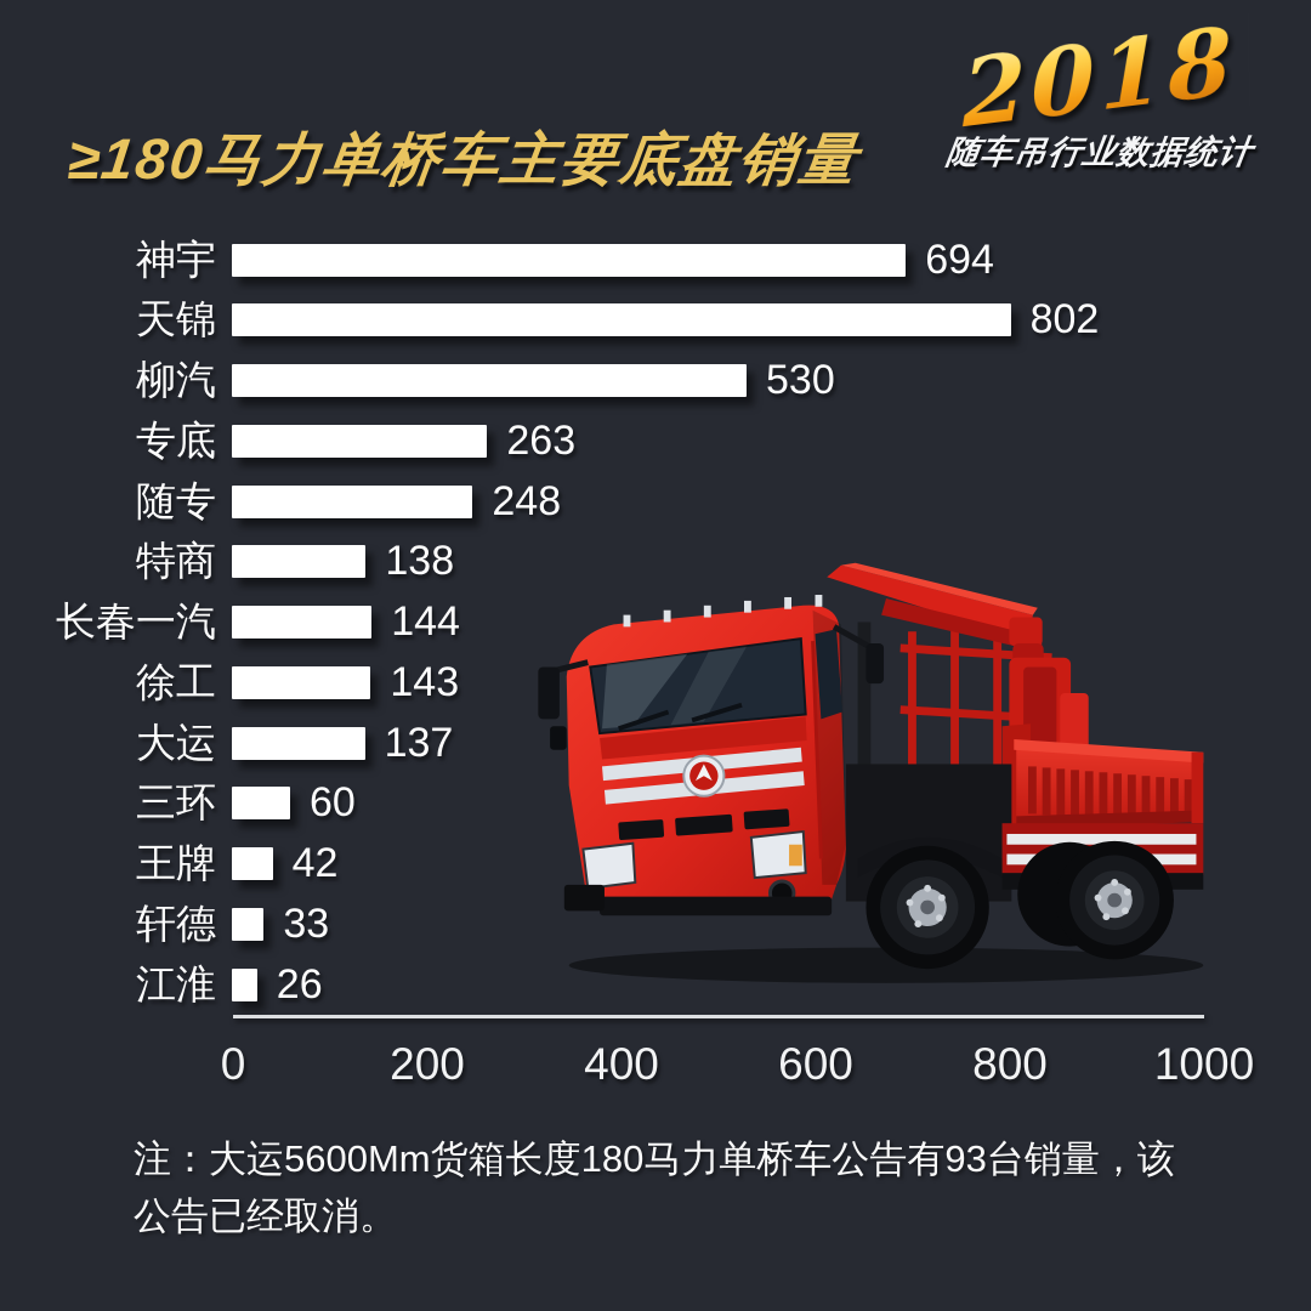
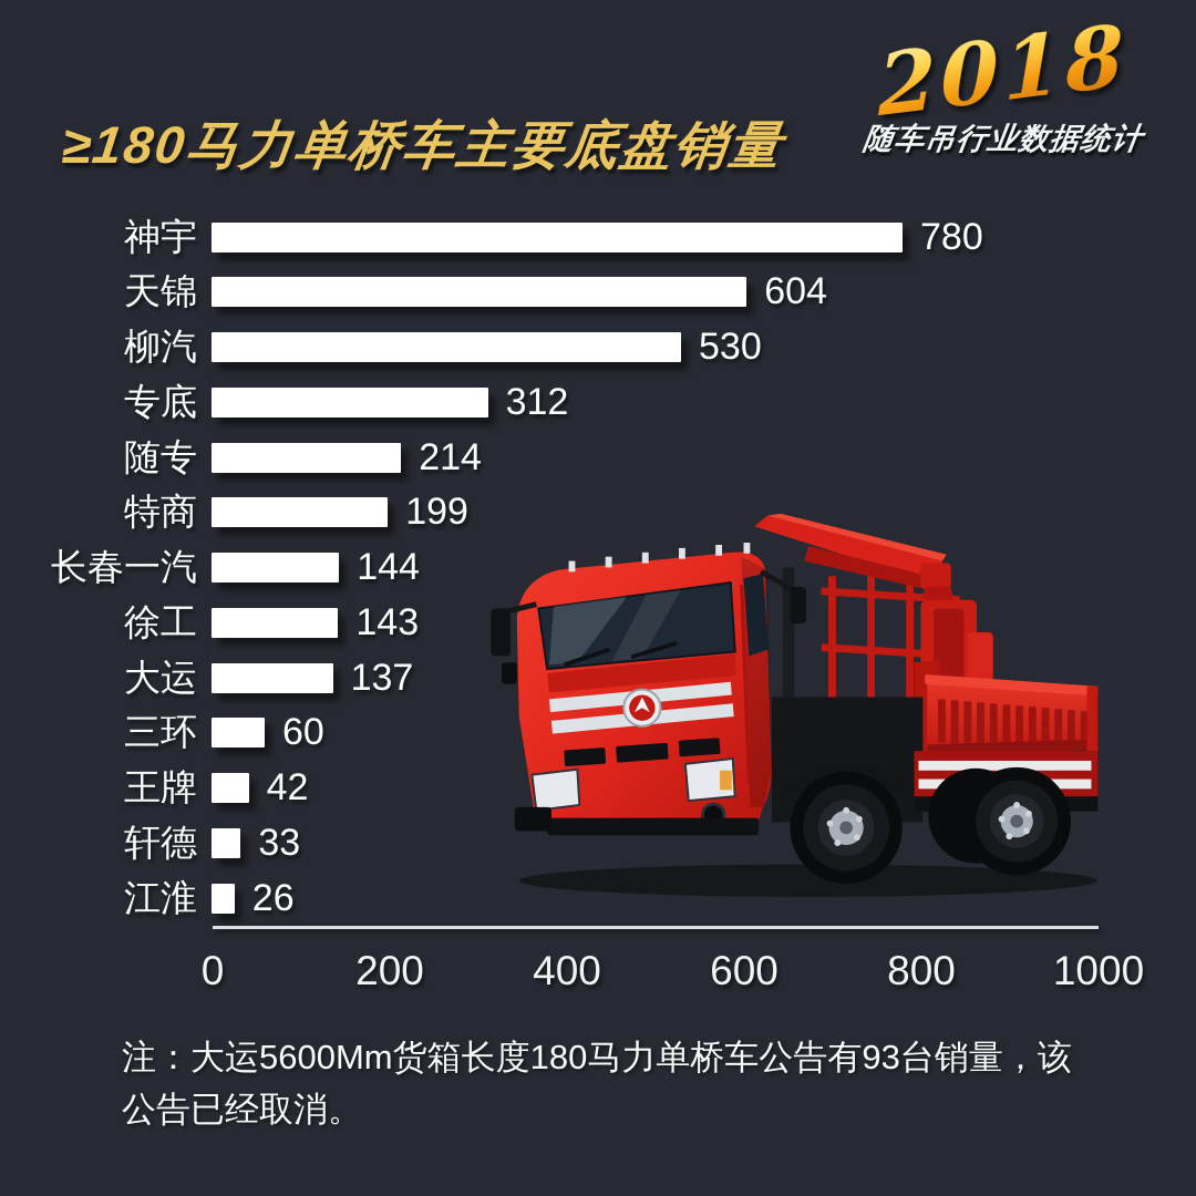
神宇: 694 -> 780
天锦: 802 -> 604
专底: 263 -> 312
随专: 248 -> 214
特商: 138 -> 199
